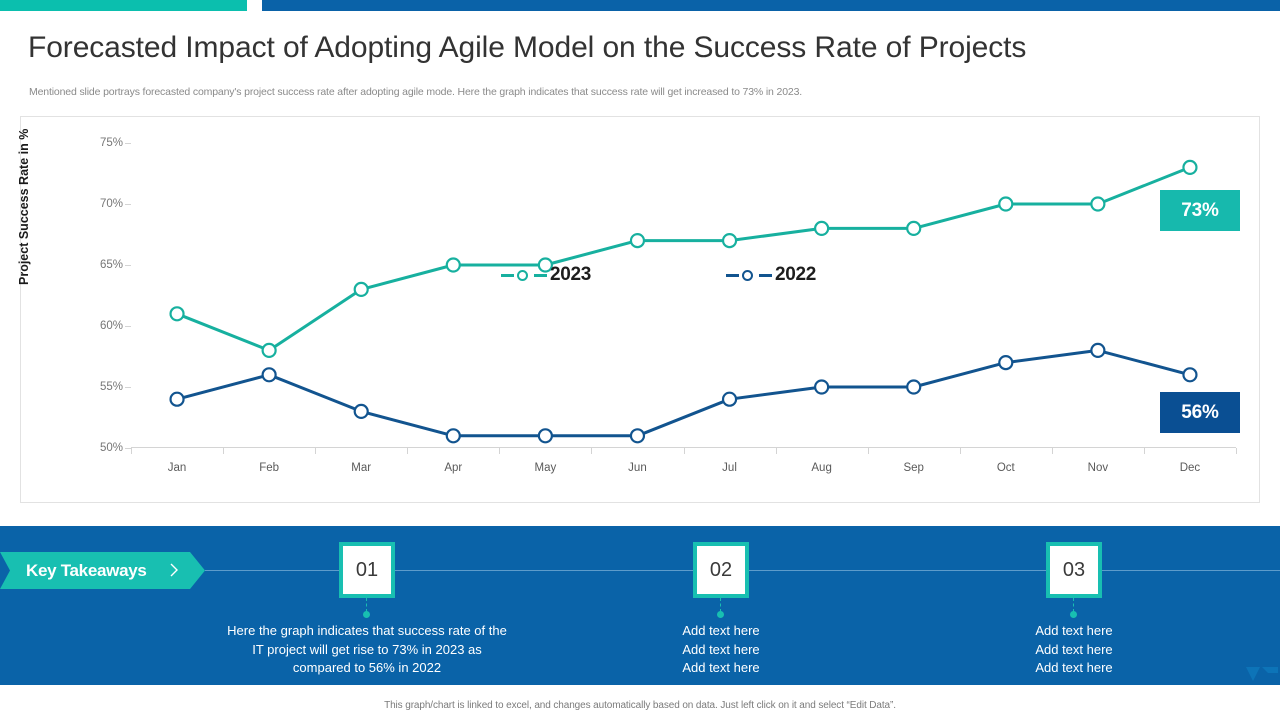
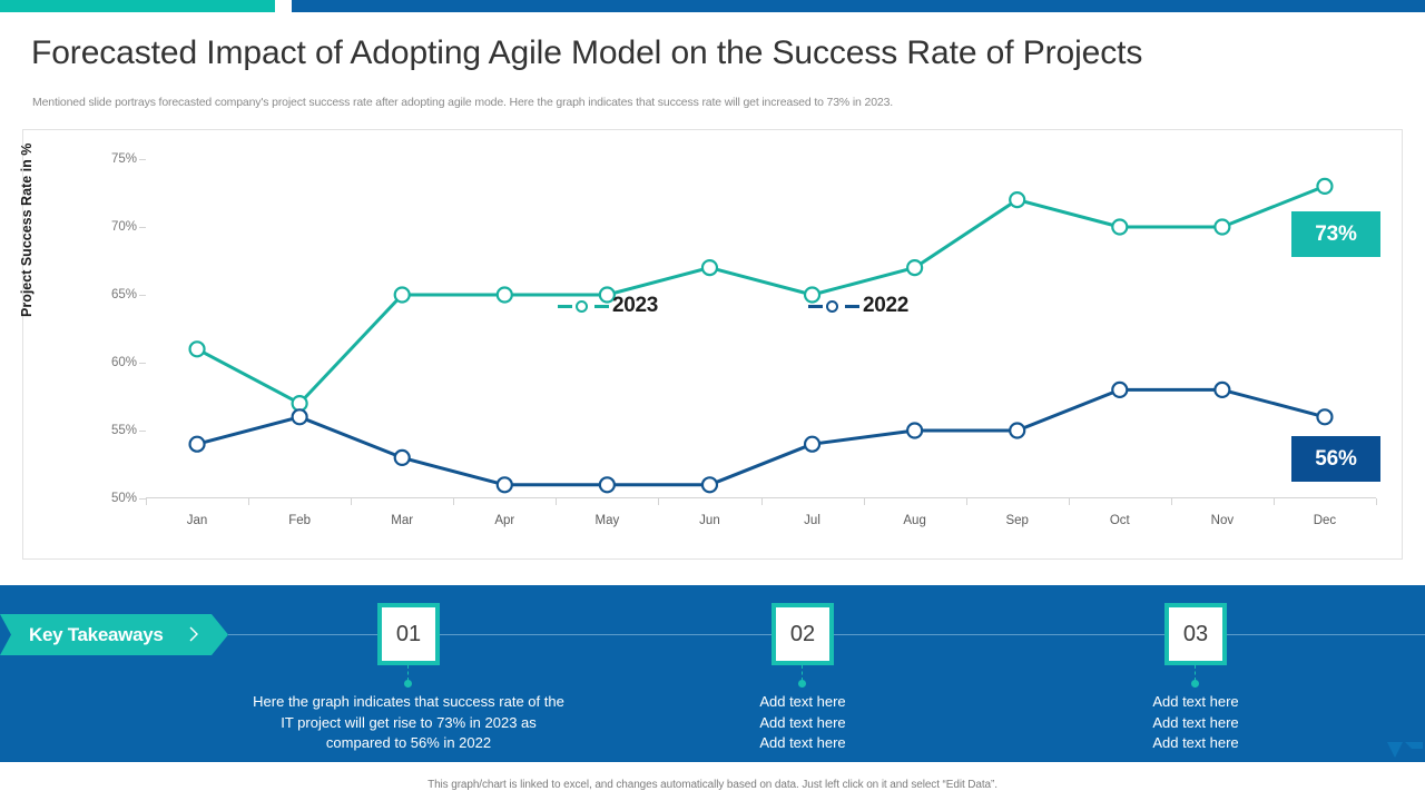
2023/Feb: 58% -> 57%
2023/Mar: 63% -> 65%
2023/Jul: 67% -> 65%
2023/Aug: 68% -> 67%
2023/Sep: 68% -> 72%
2022/Oct: 57% -> 58%
